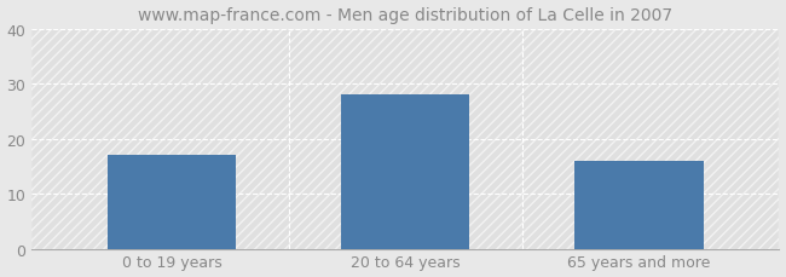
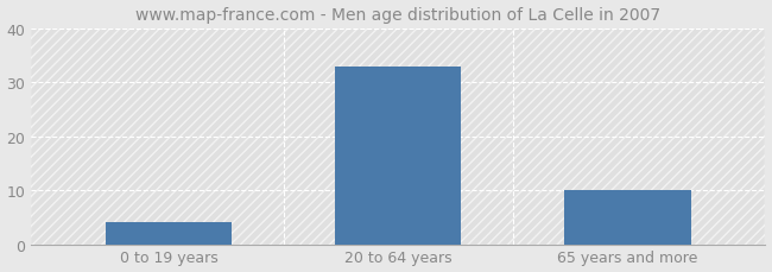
0 to 19 years: 17 -> 4
20 to 64 years: 28 -> 33
65 years and more: 16 -> 10
